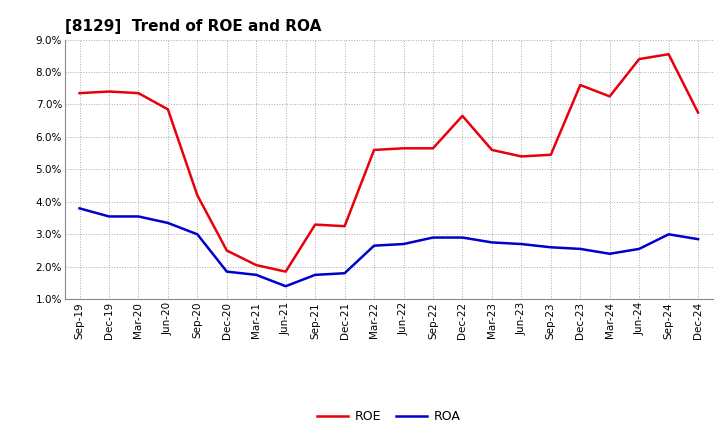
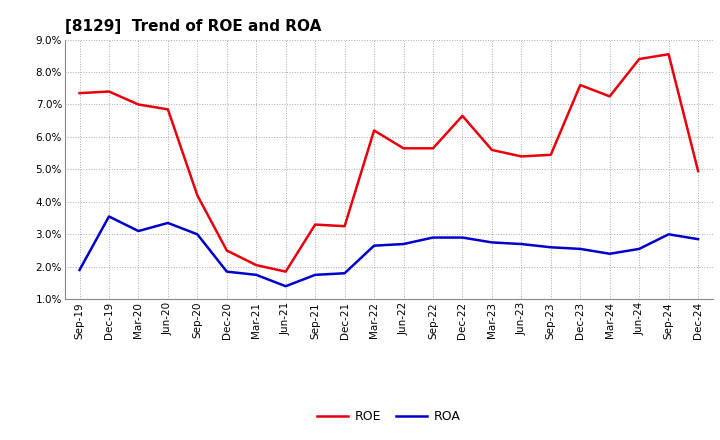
ROA/Sep-19: 3.80% -> 1.90%
ROE/Mar-20: 7.35% -> 7.00%
ROA/Mar-20: 3.55% -> 3.10%
ROE/Mar-22: 5.60% -> 6.20%
ROE/Dec-24: 6.75% -> 4.95%
